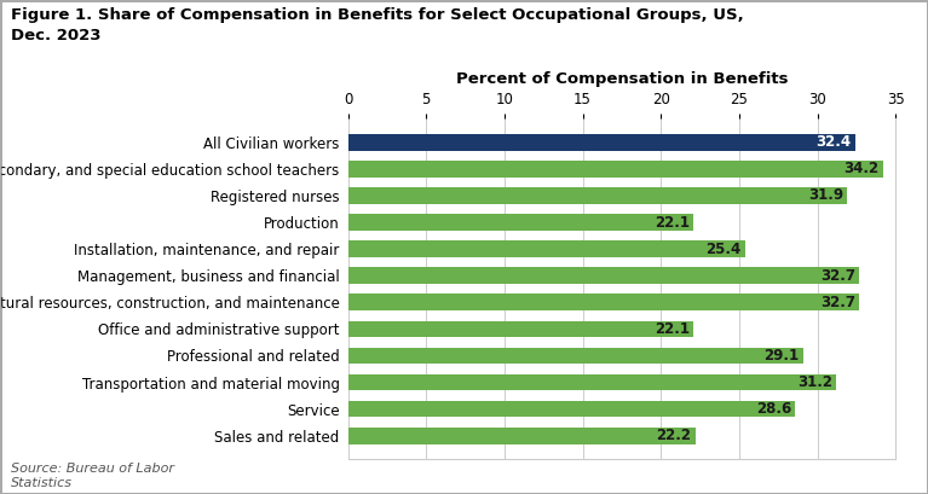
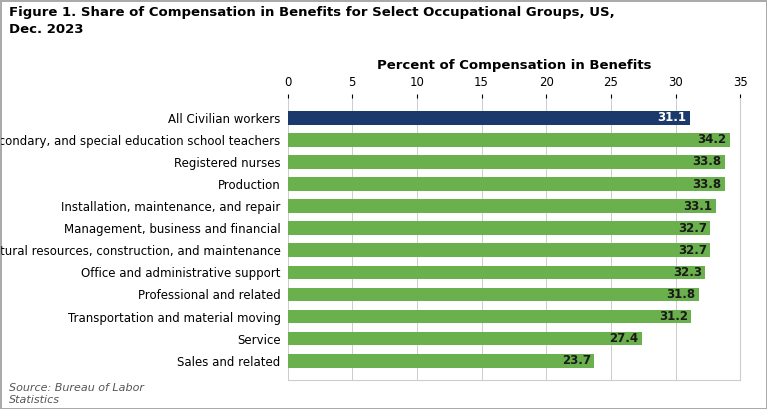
All Civilian workers: 32.4 -> 31.1
Registered nurses: 31.9 -> 33.8
Production: 22.1 -> 33.8
Installation, maintenance, and repair: 25.4 -> 33.1
Office and administrative support: 22.1 -> 32.3
Professional and related: 29.1 -> 31.8
Service: 28.6 -> 27.4
Sales and related: 22.2 -> 23.7
